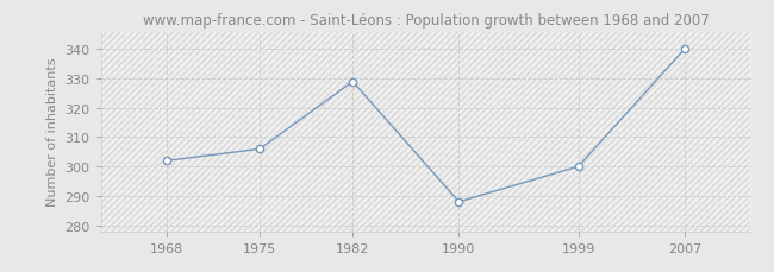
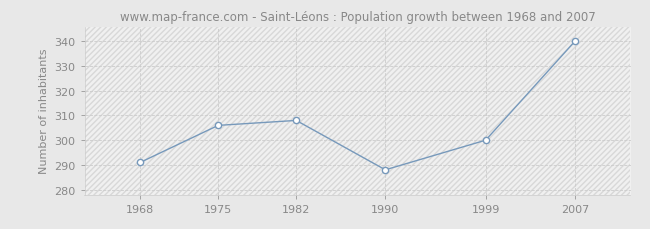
1968: 302 -> 291
1982: 329 -> 308
